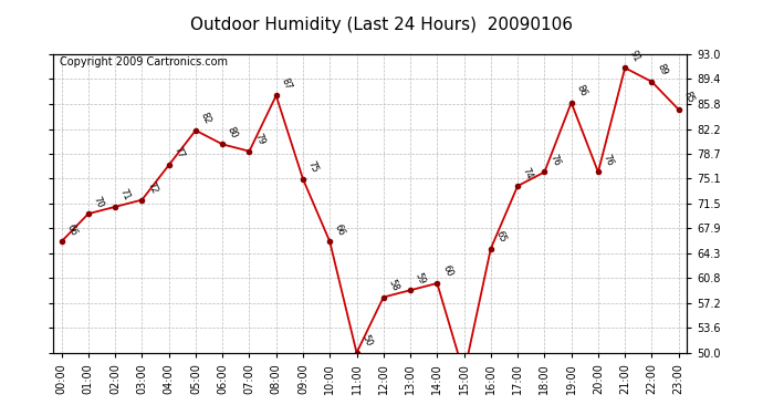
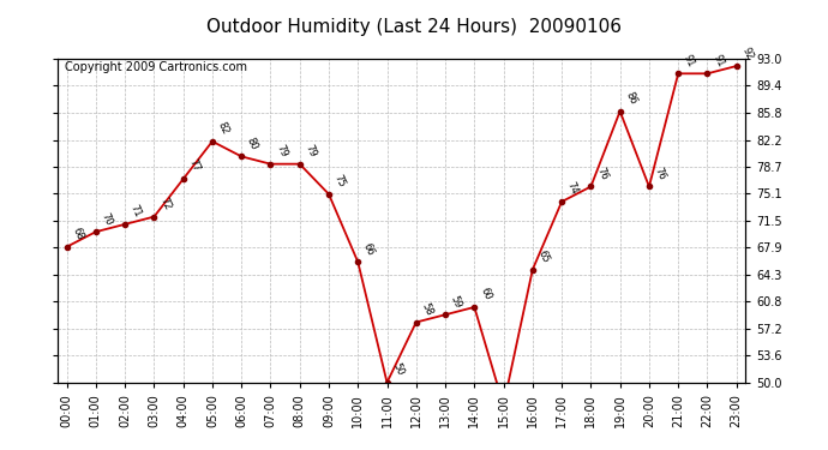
00:00: 66 -> 68
08:00: 87 -> 79
22:00: 89 -> 91
23:00: 85 -> 92
